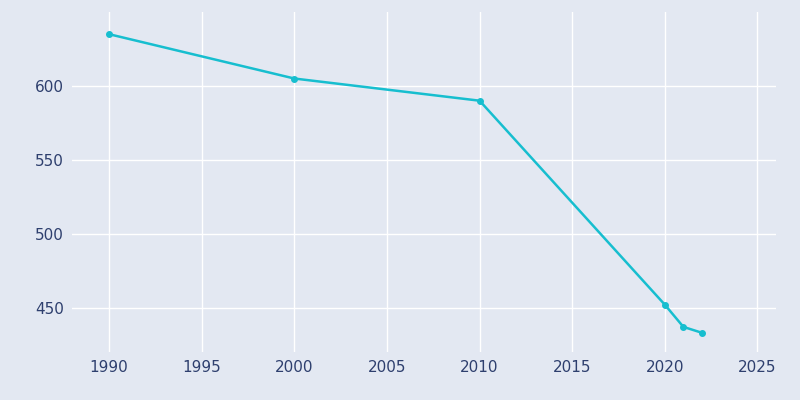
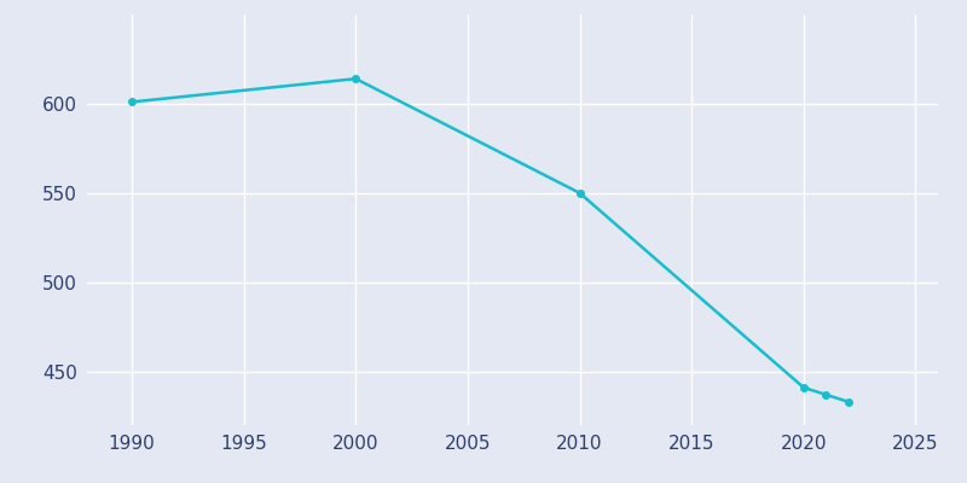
1990: 635 -> 601
2000: 605 -> 614
2010: 590 -> 550
2020: 452 -> 441
